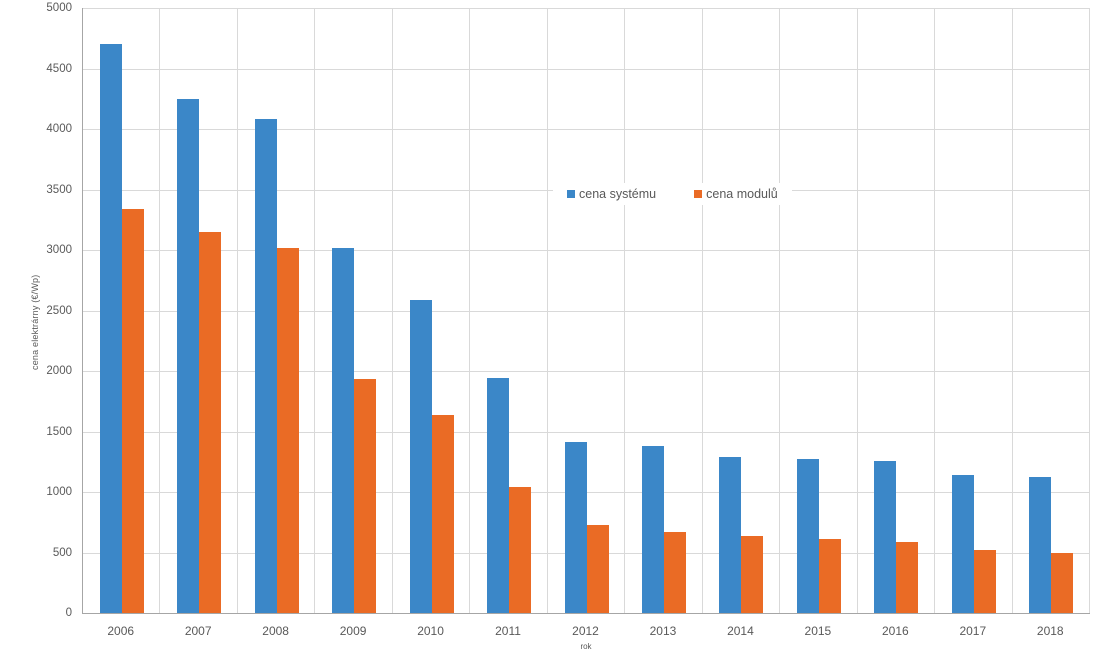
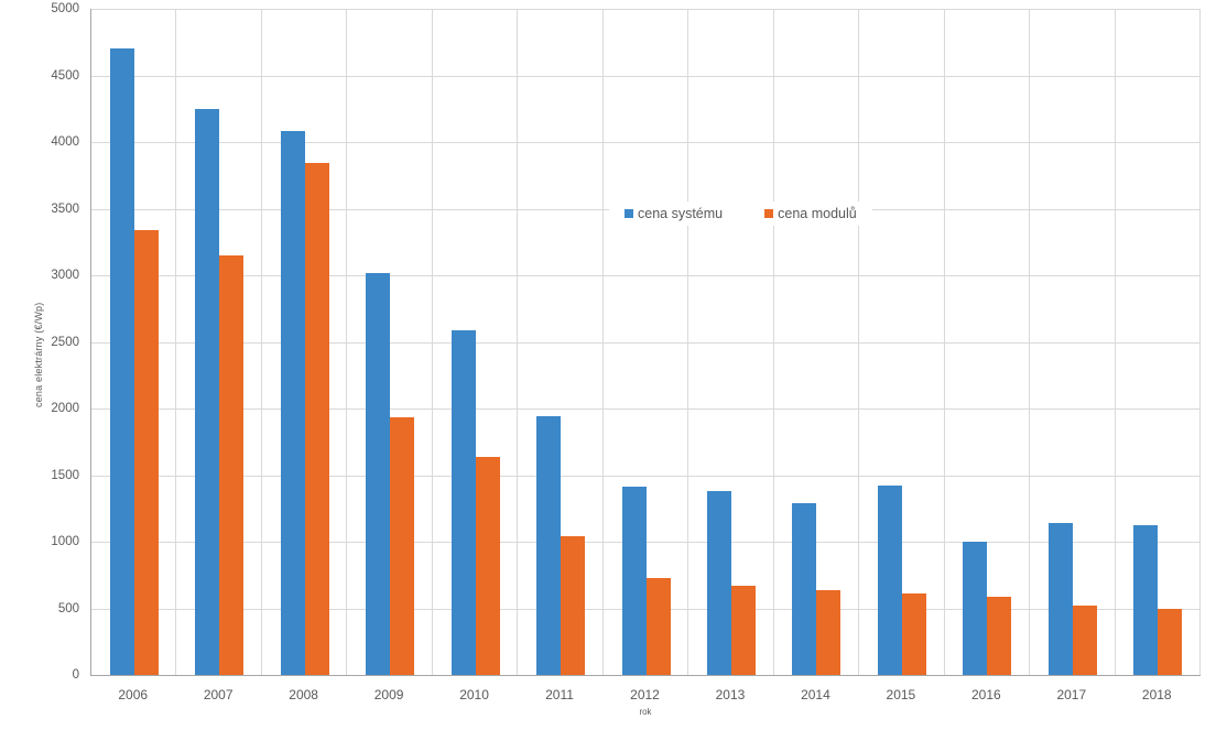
cena modulů/2008: 3020 -> 3840
cena systému/2015: 1270 -> 1420
cena systému/2016: 1260 -> 1000
